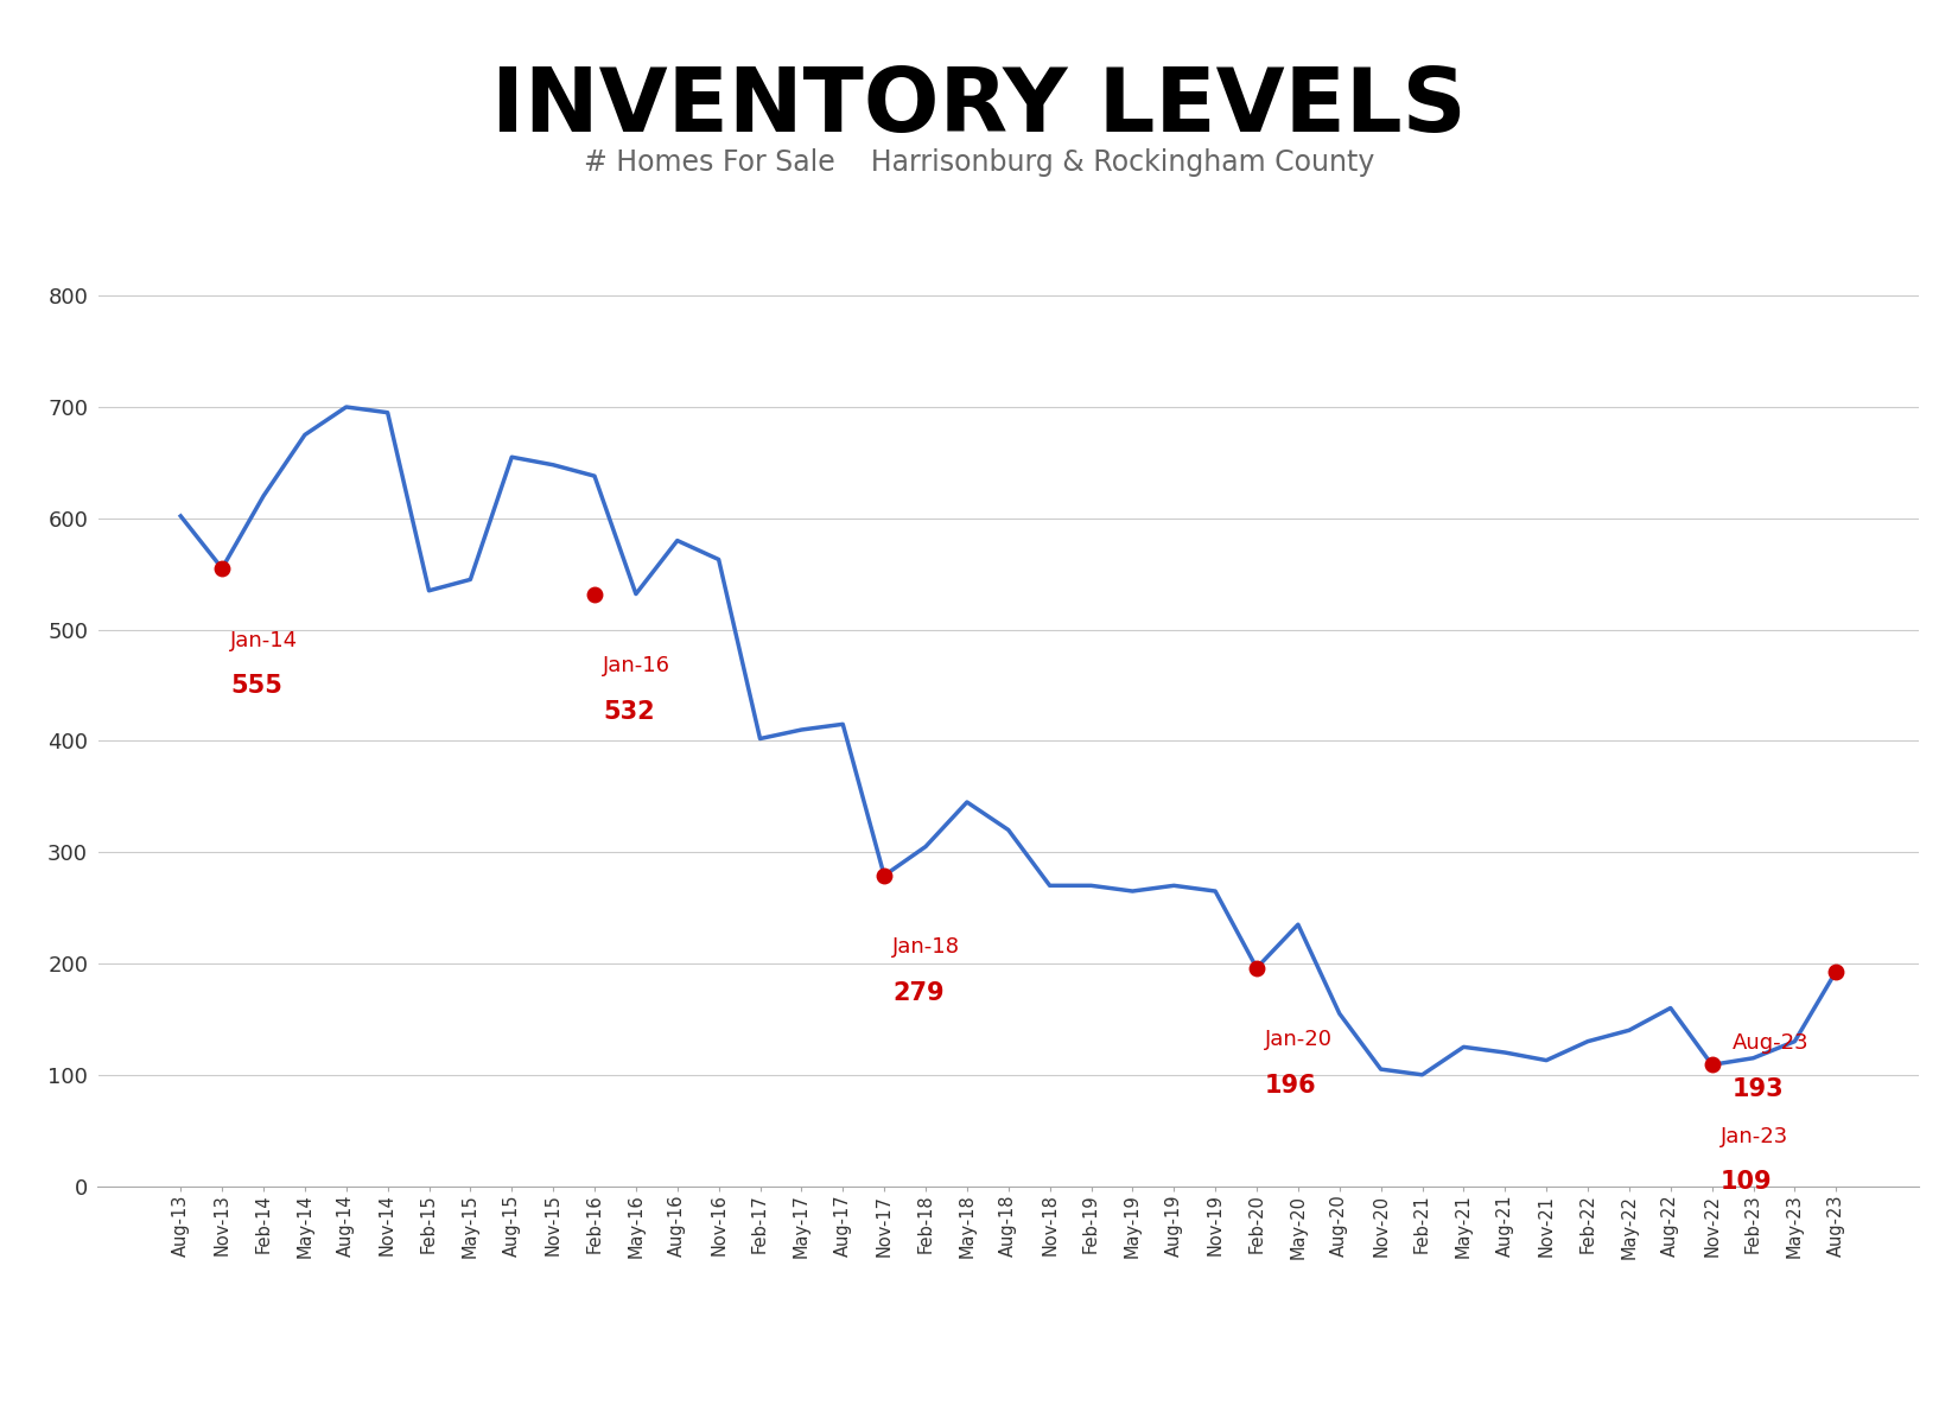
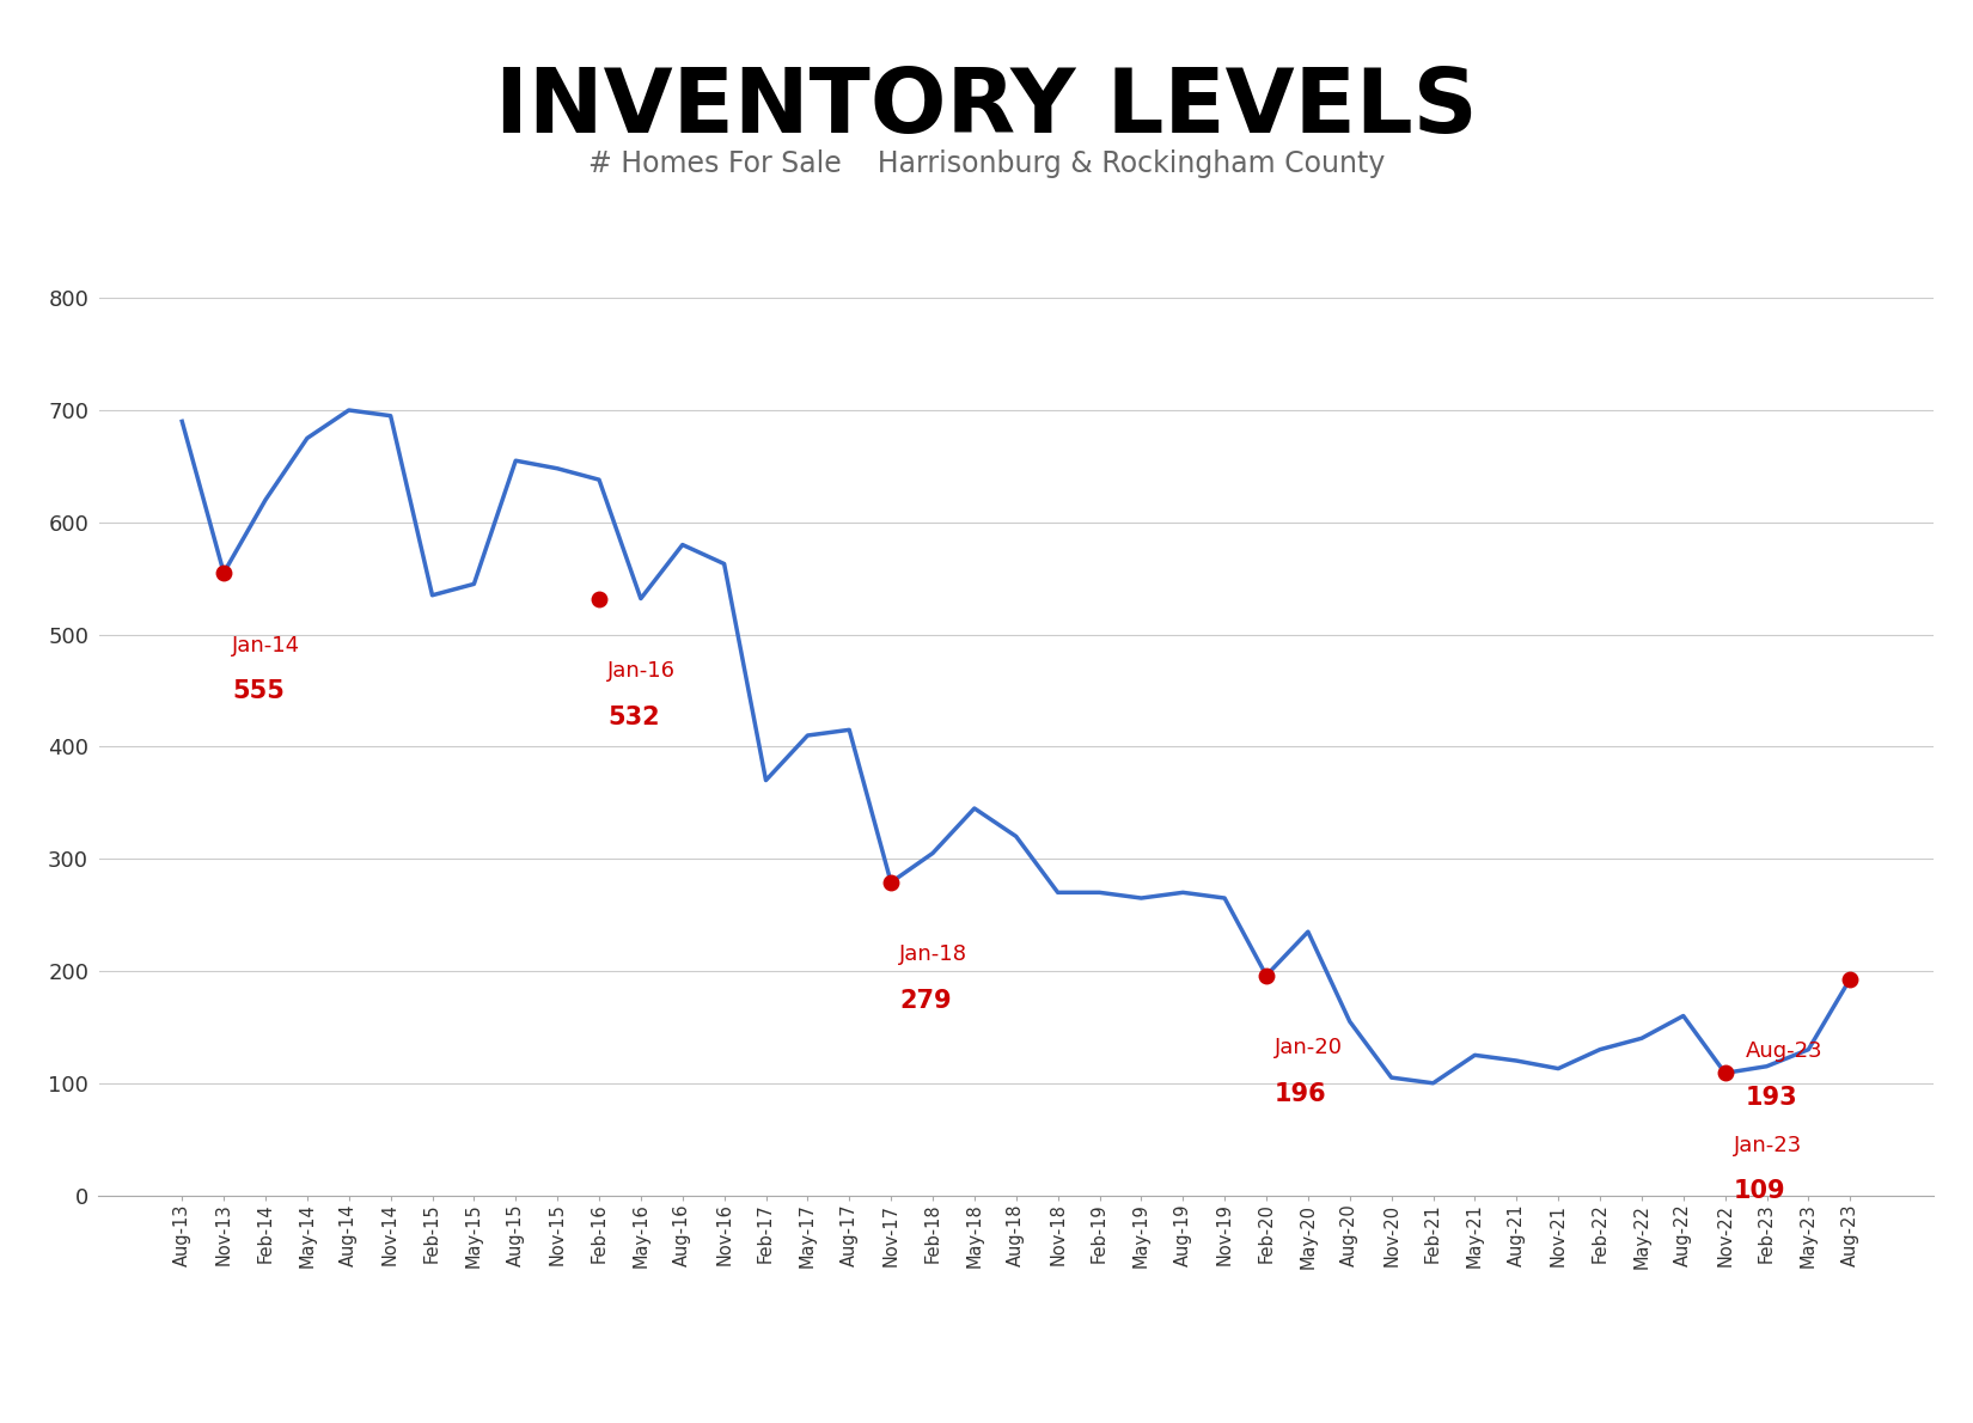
Aug-13: 602 -> 690
Feb-17: 402 -> 370
